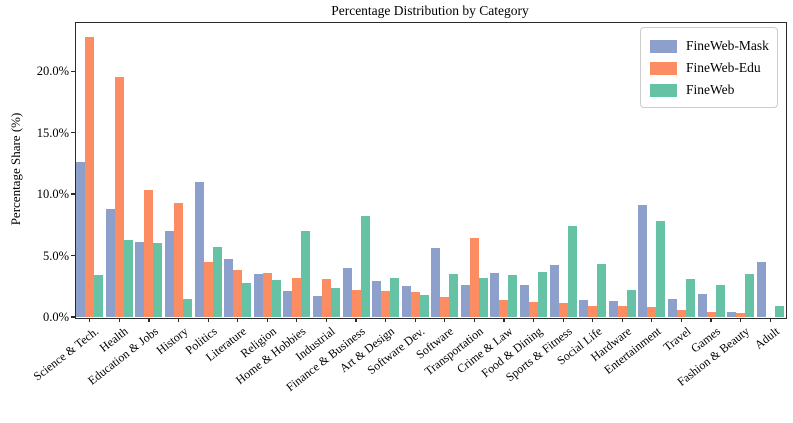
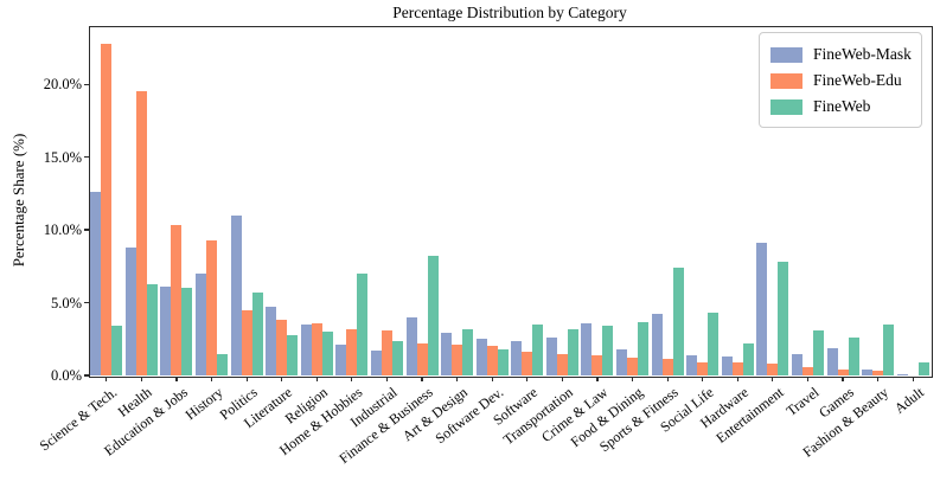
FineWeb-Mask/Software: 5.6% -> 2.4%
FineWeb-Edu/Transportation: 6.4% -> 1.5%
FineWeb-Mask/Food & Dining: 2.6% -> 1.8%
FineWeb-Mask/Adult: 4.5% -> 0.1%
